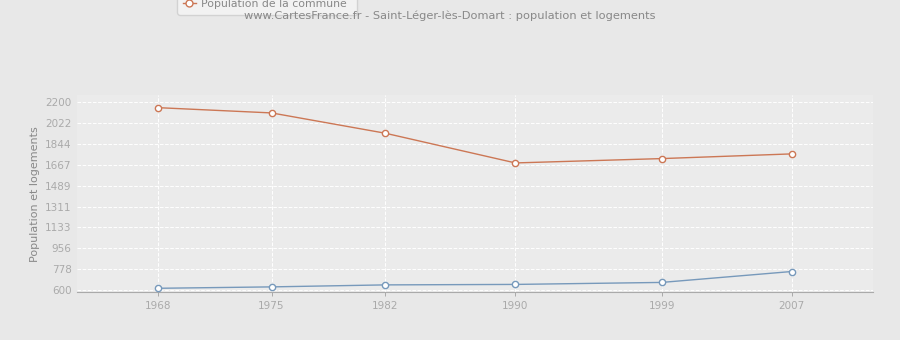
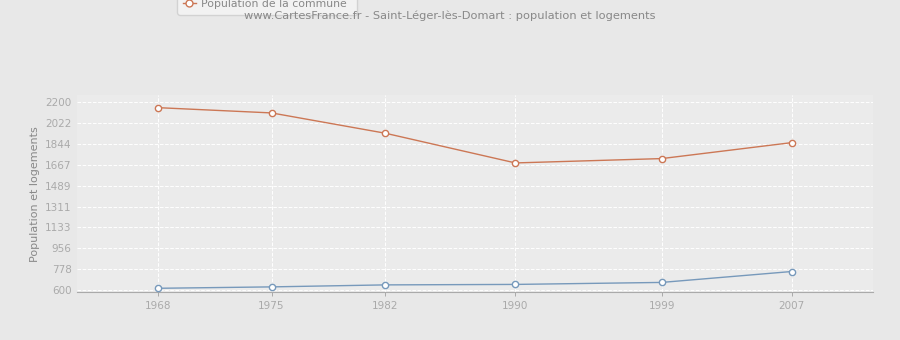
Population de la commune/2007: 1760 -> 1860
